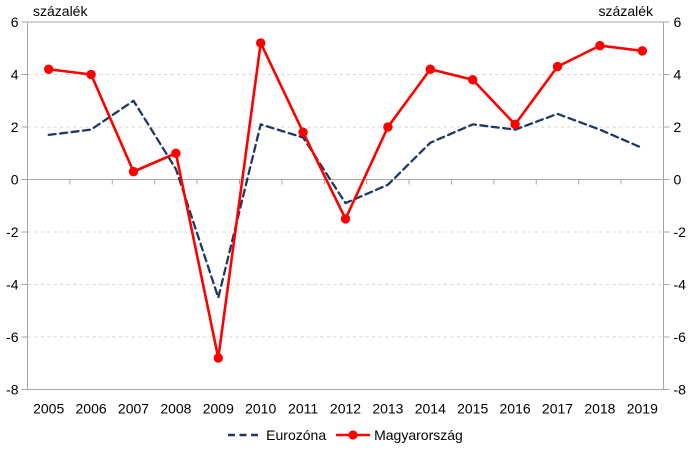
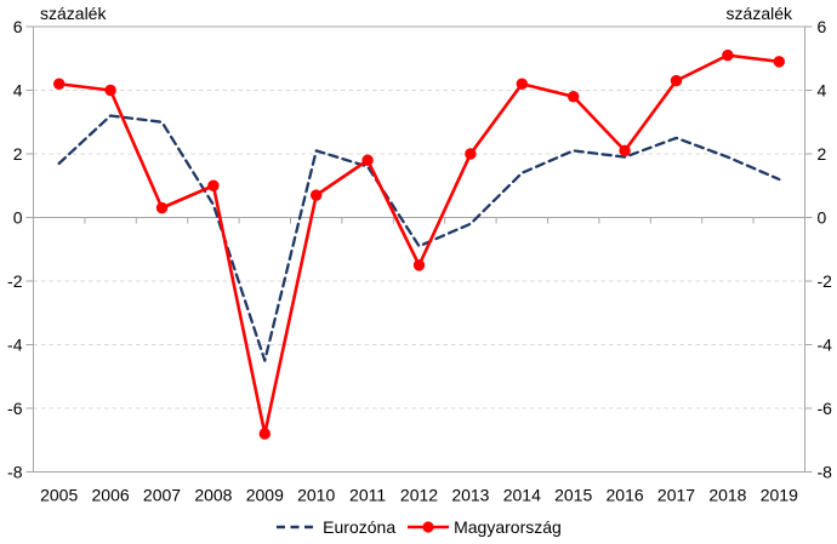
Eurozóna/2006: 1.9 -> 3.2
Magyarország/2010: 5.2 -> 0.7
